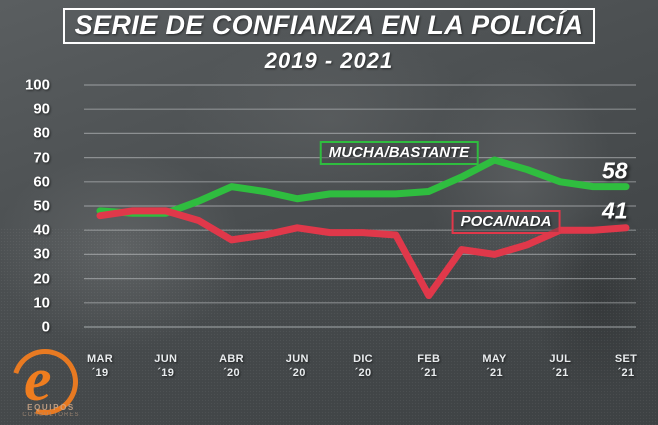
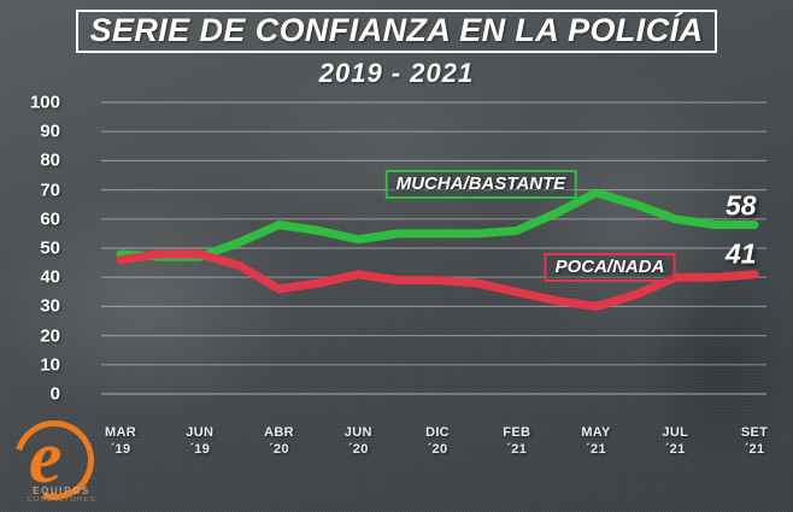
POCA/NADA/10: 13 -> 35
